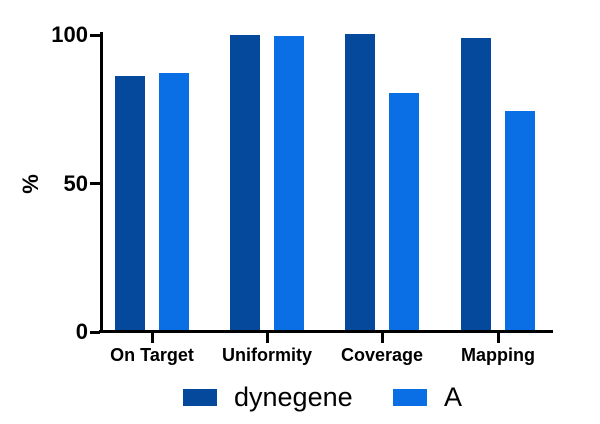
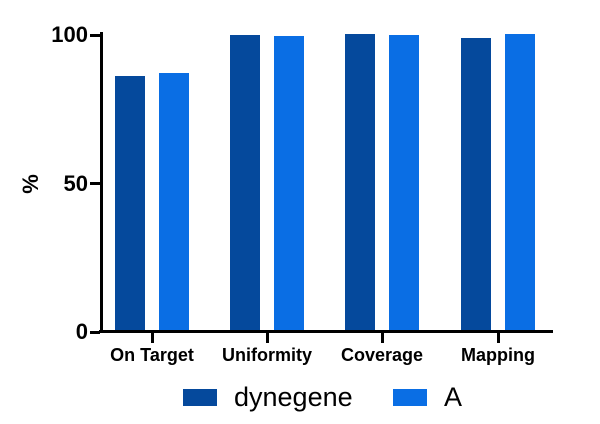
A/Coverage: 80 -> 100
A/Mapping: 74 -> 100
